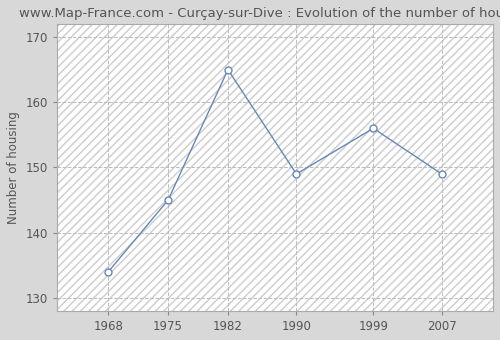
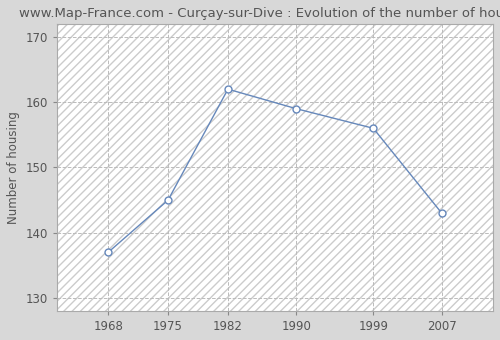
1968: 134 -> 137
1982: 165 -> 162
1990: 149 -> 159
2007: 149 -> 143
